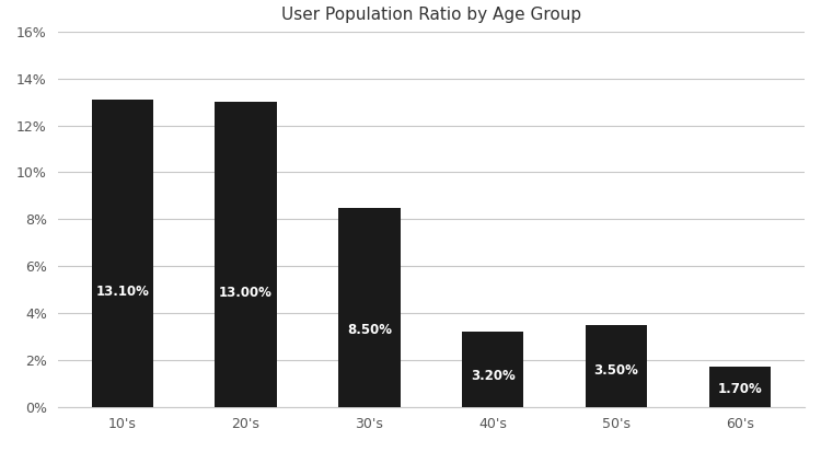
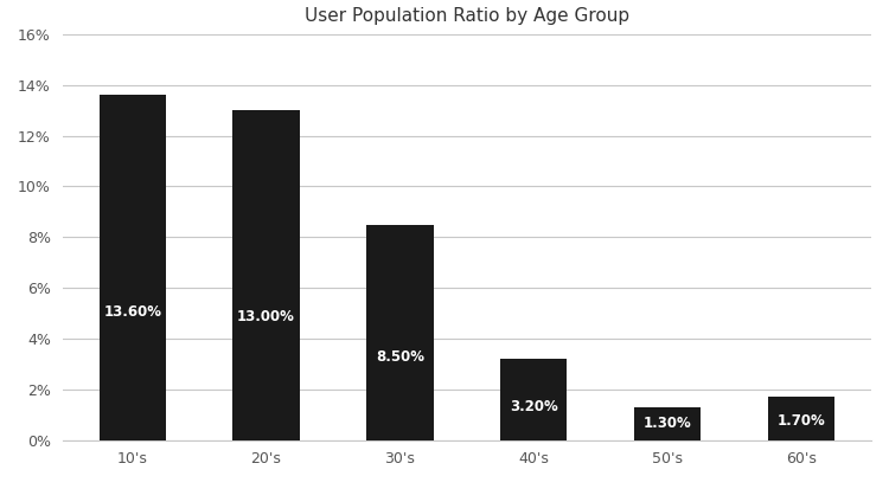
10's: 13.10% -> 13.60%
50's: 3.50% -> 1.30%
